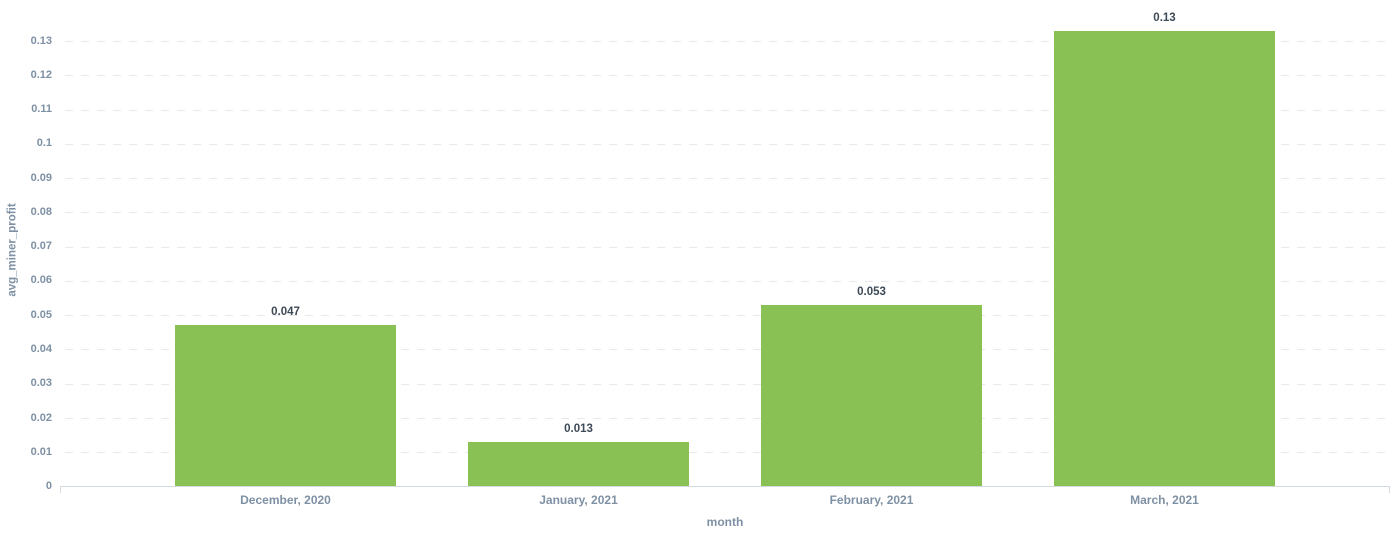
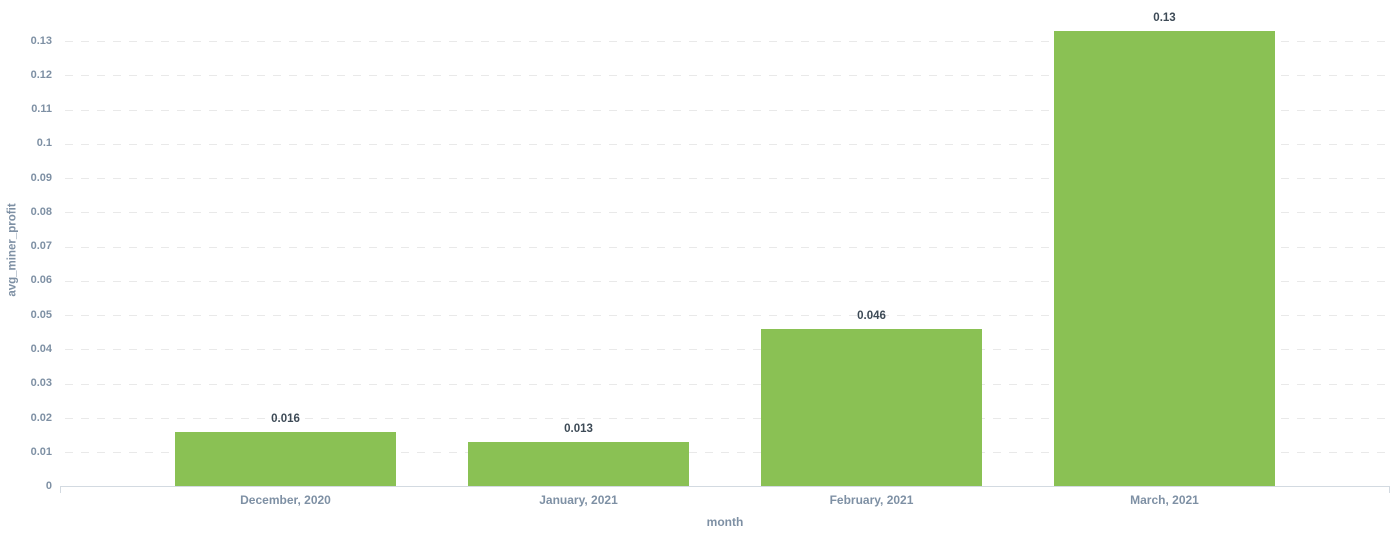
December, 2020: 0.047 -> 0.016
February, 2021: 0.053 -> 0.046
